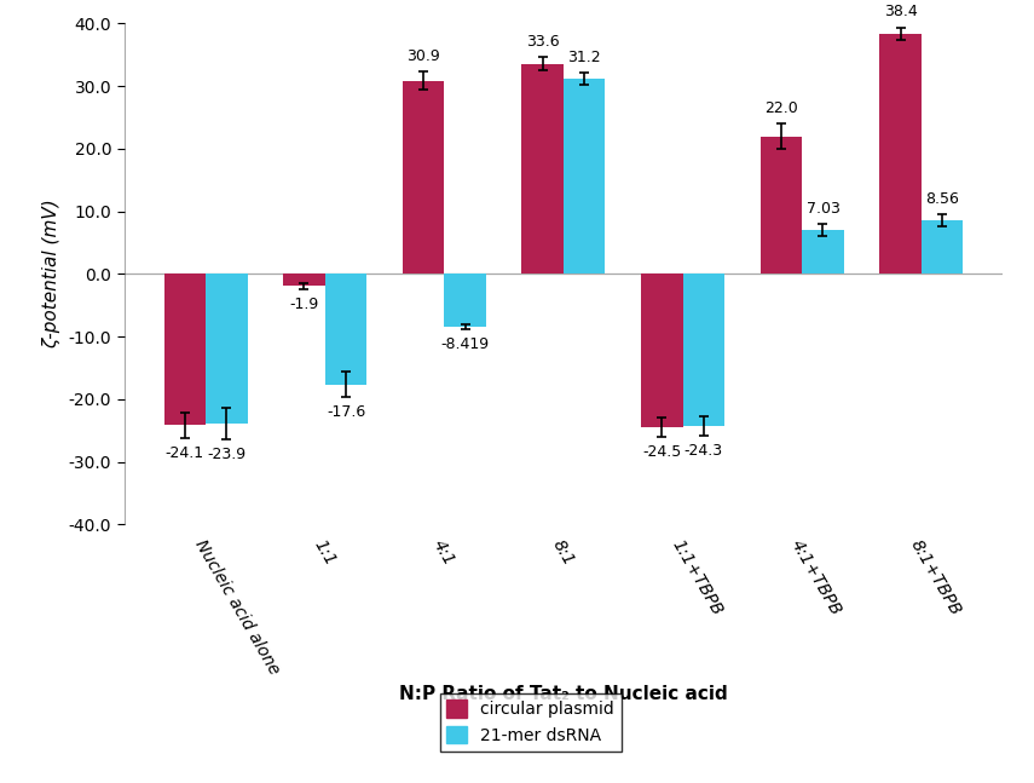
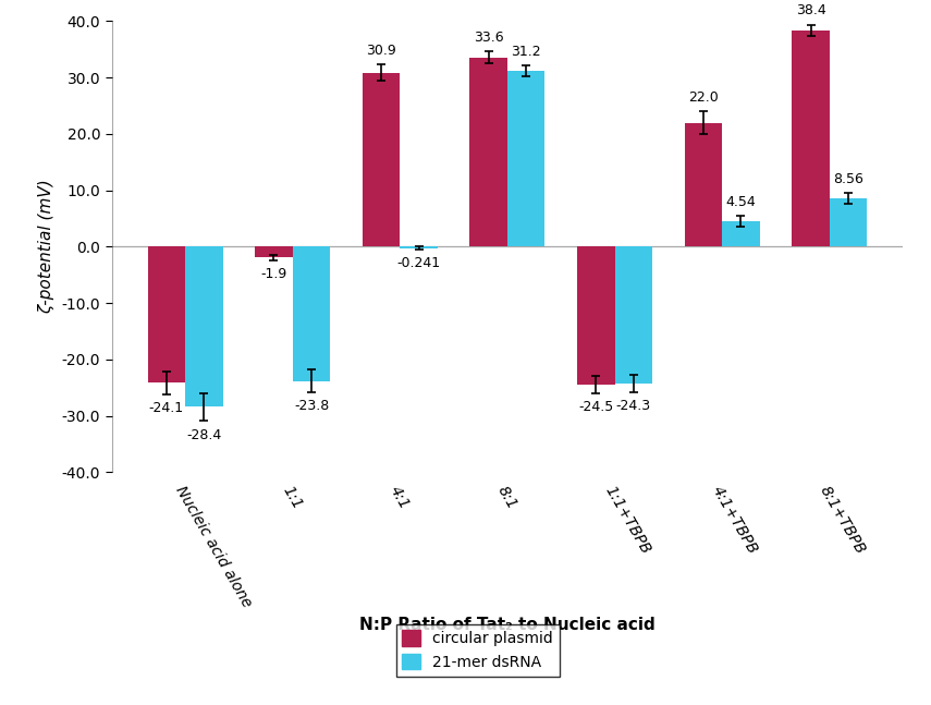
21-mer dsRNA/Nucleic acid alone: -23.9 -> -28.4
21-mer dsRNA/1:1: -17.6 -> -23.8
21-mer dsRNA/4:1: -8.419 -> -0.241
21-mer dsRNA/4:1+TBPB: 7.03 -> 4.54
